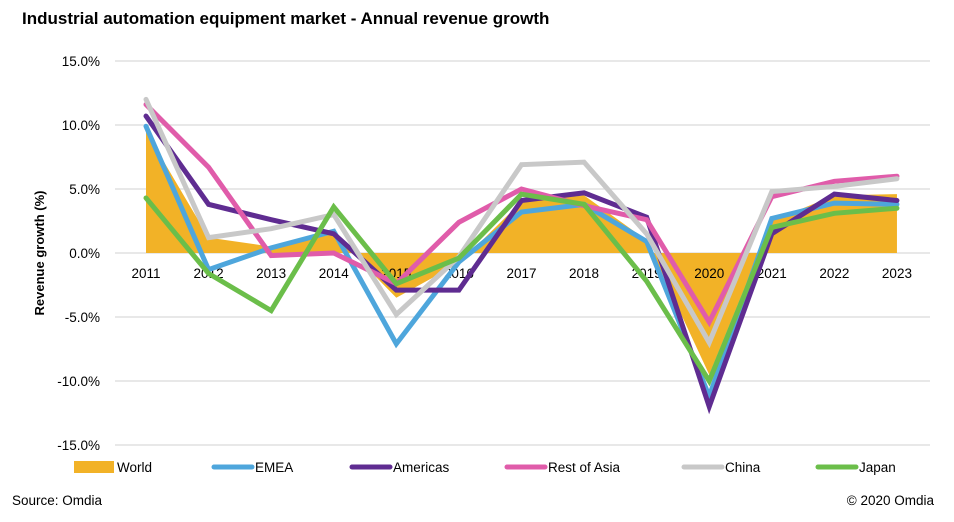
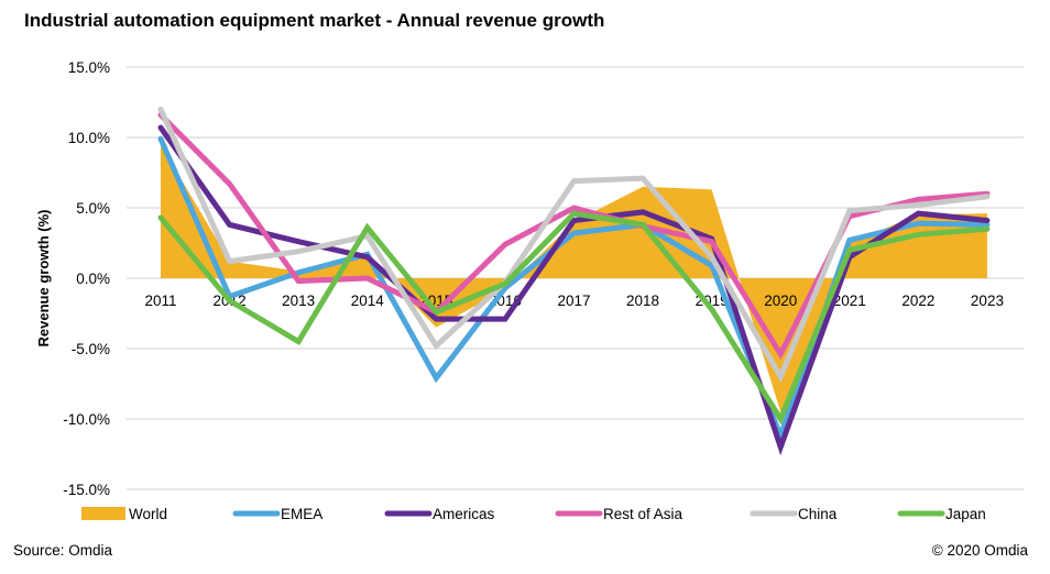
World/2018: 4.5% -> 6.5%
World/2019: 1.0% -> 6.3%
